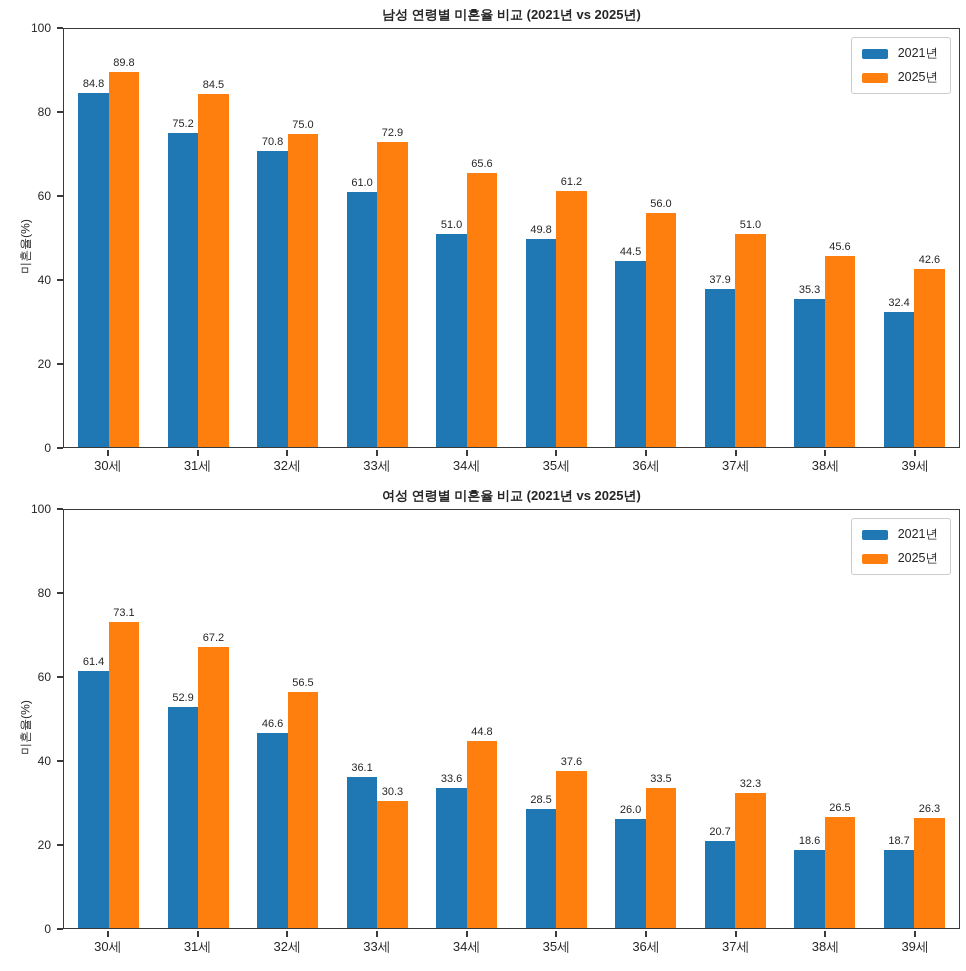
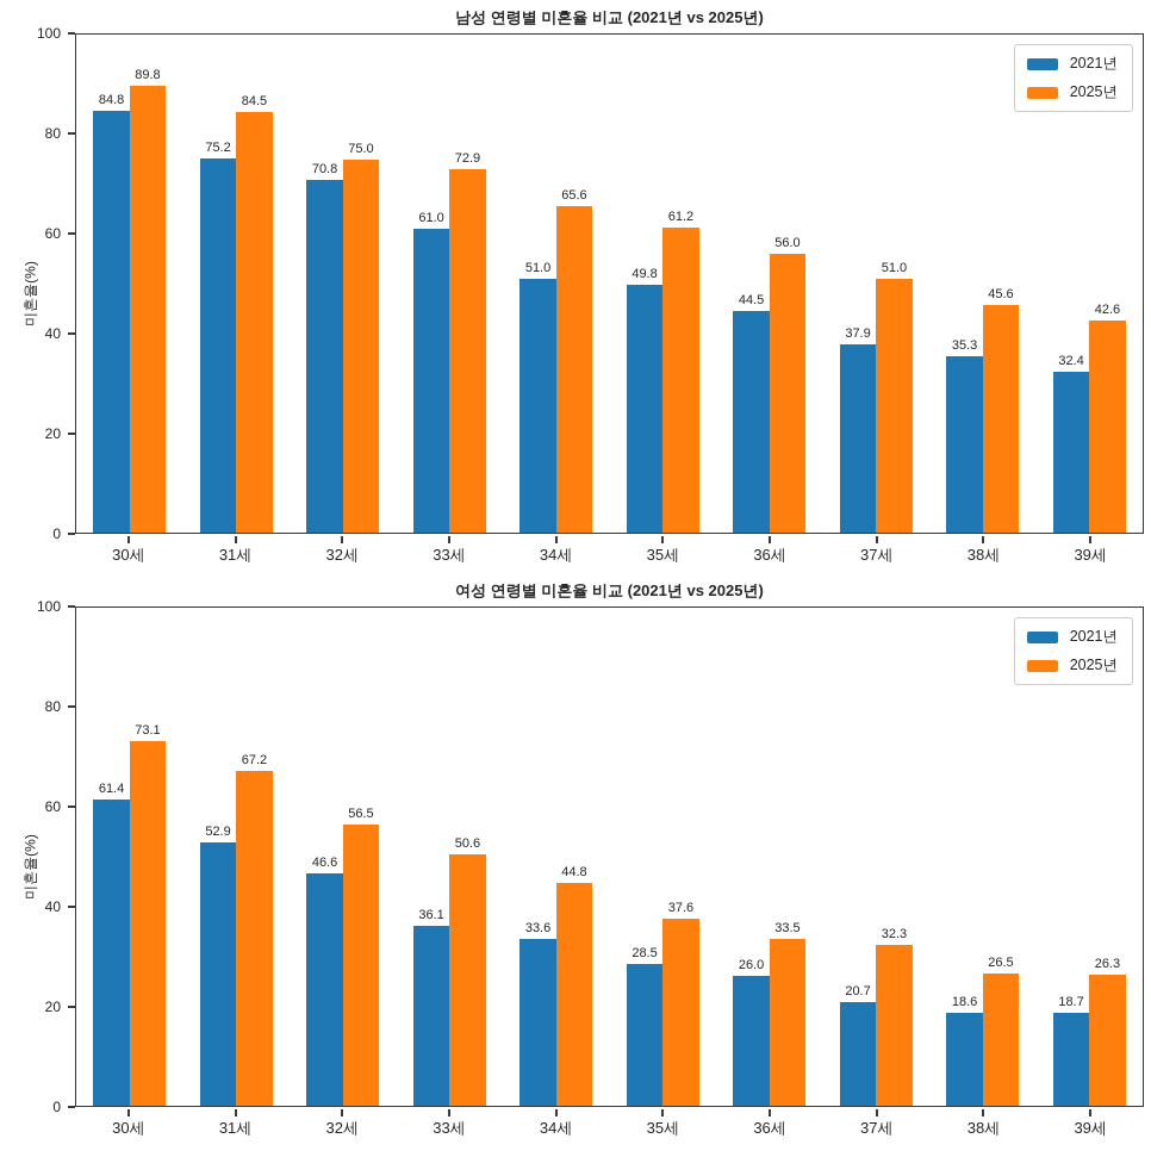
여성 연령별 미혼율 비교 (2021년 vs 2025년)/2025년/33세: 30.3 -> 50.6
